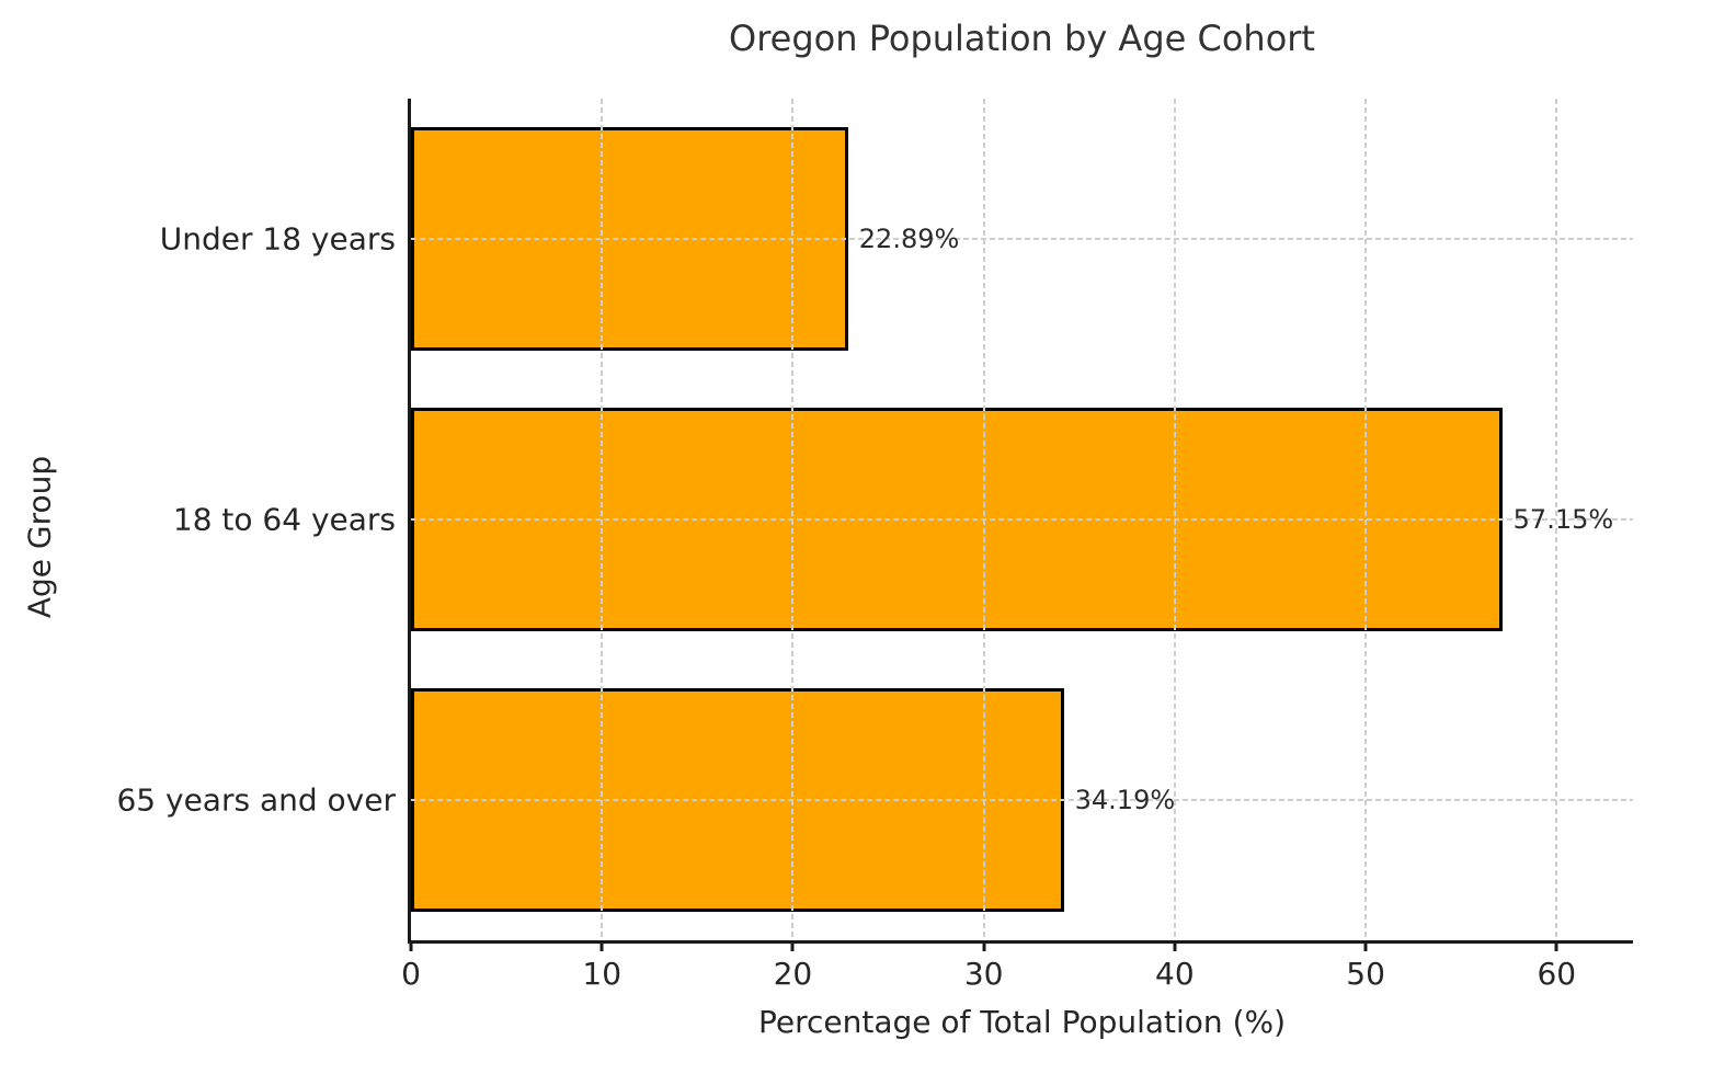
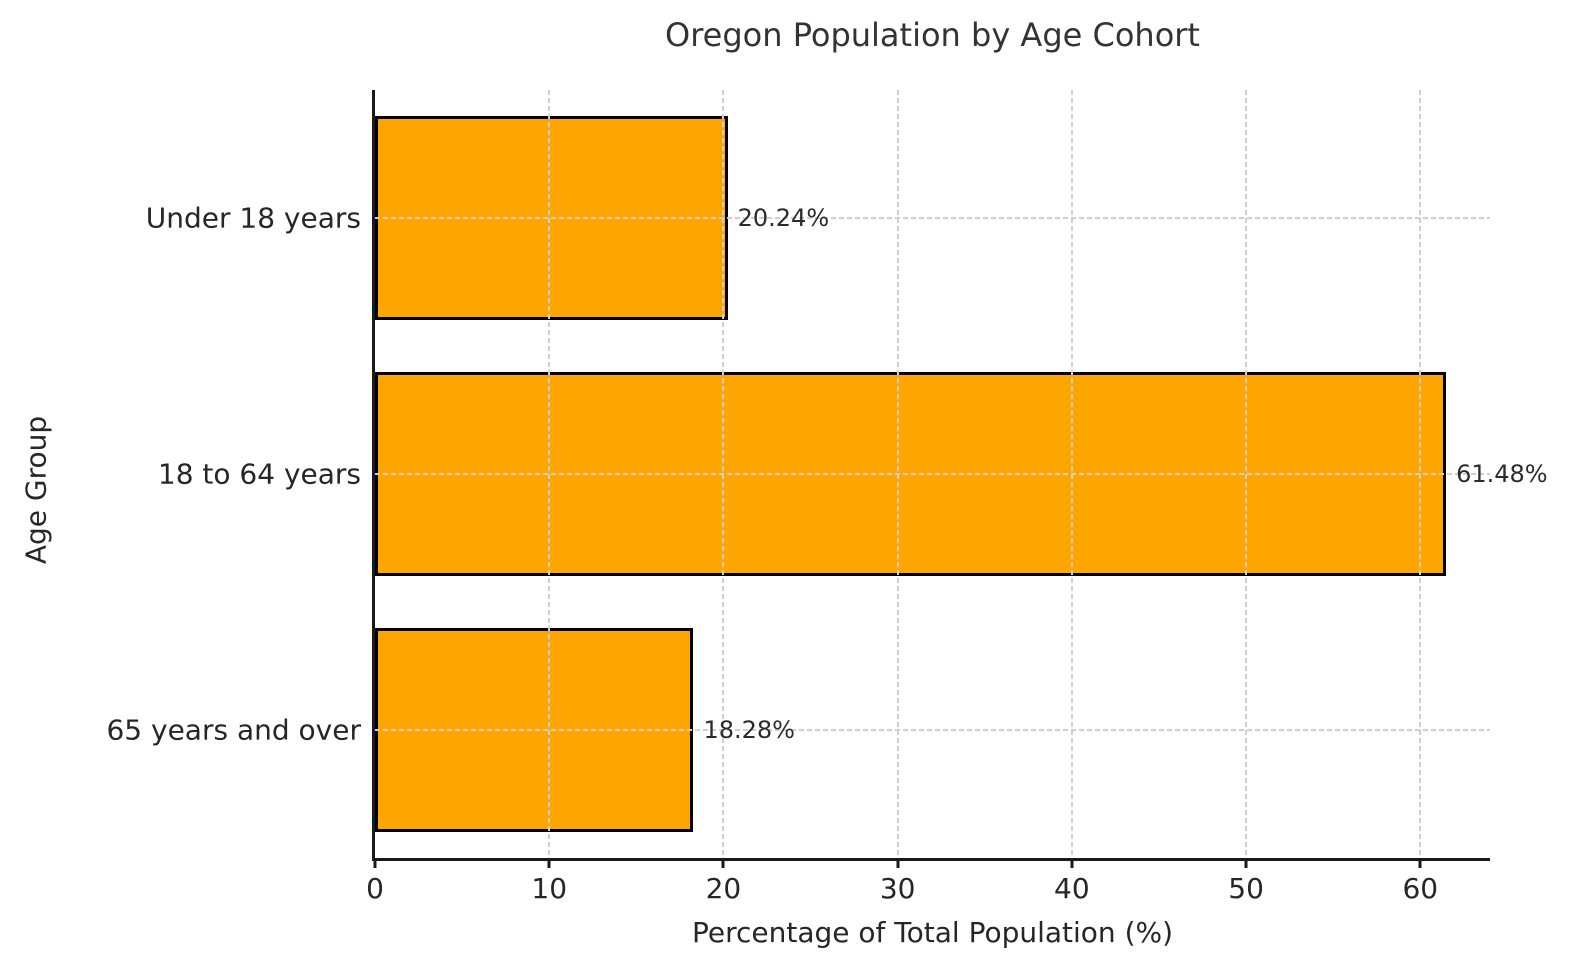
Under 18 years: 22.89% -> 20.24%
18 to 64 years: 57.15% -> 61.48%
65 years and over: 34.19% -> 18.28%
